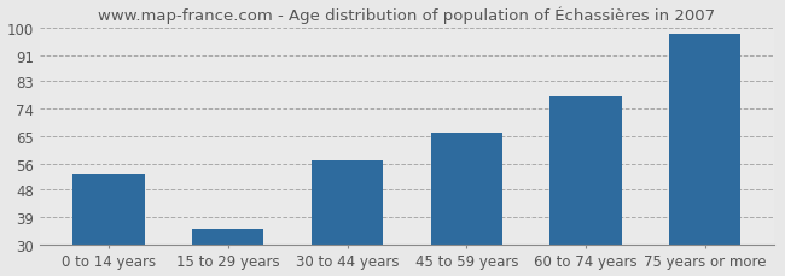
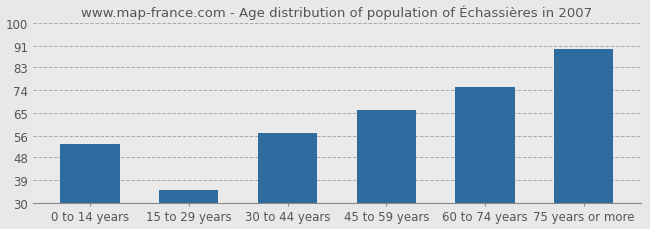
60 to 74 years: 78 -> 75
75 years or more: 98 -> 90
